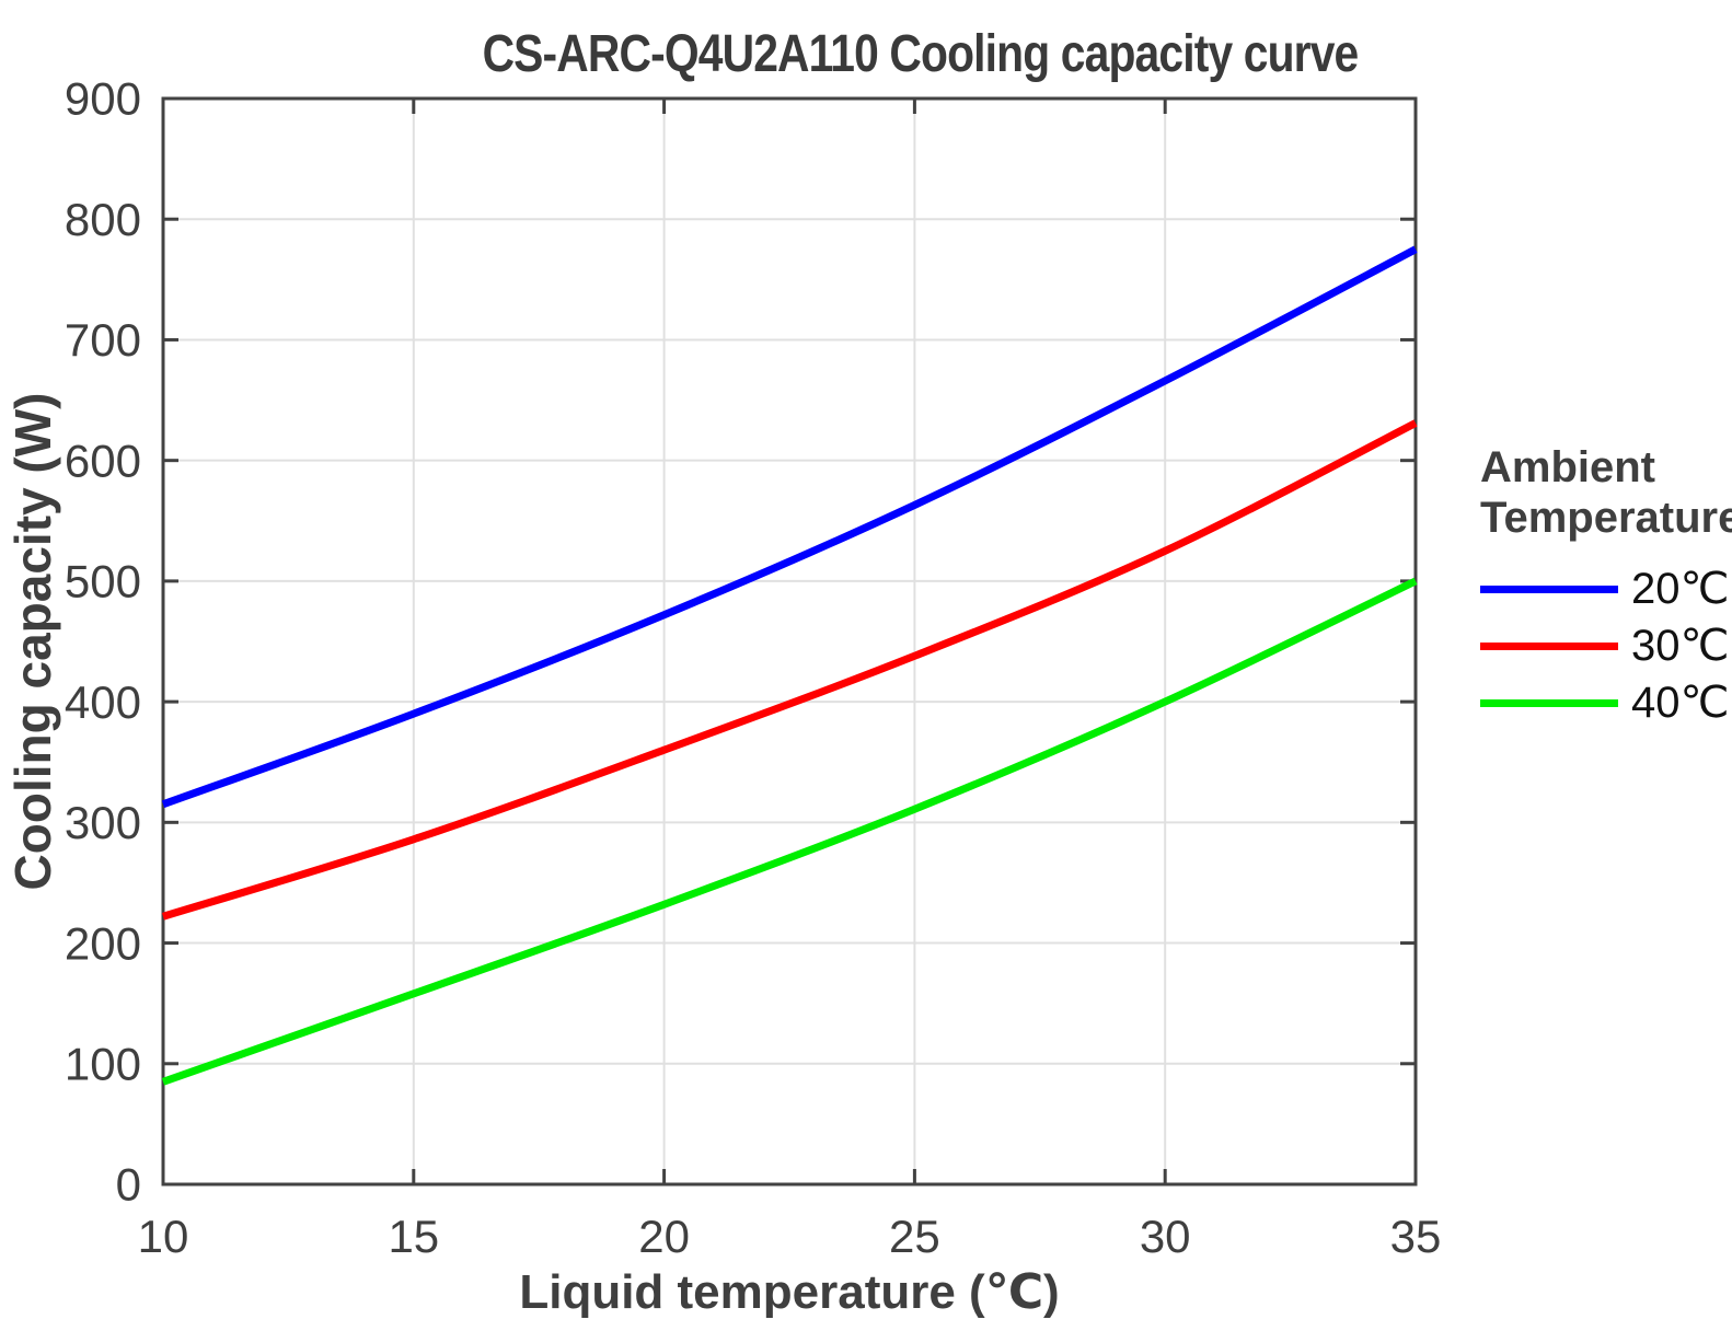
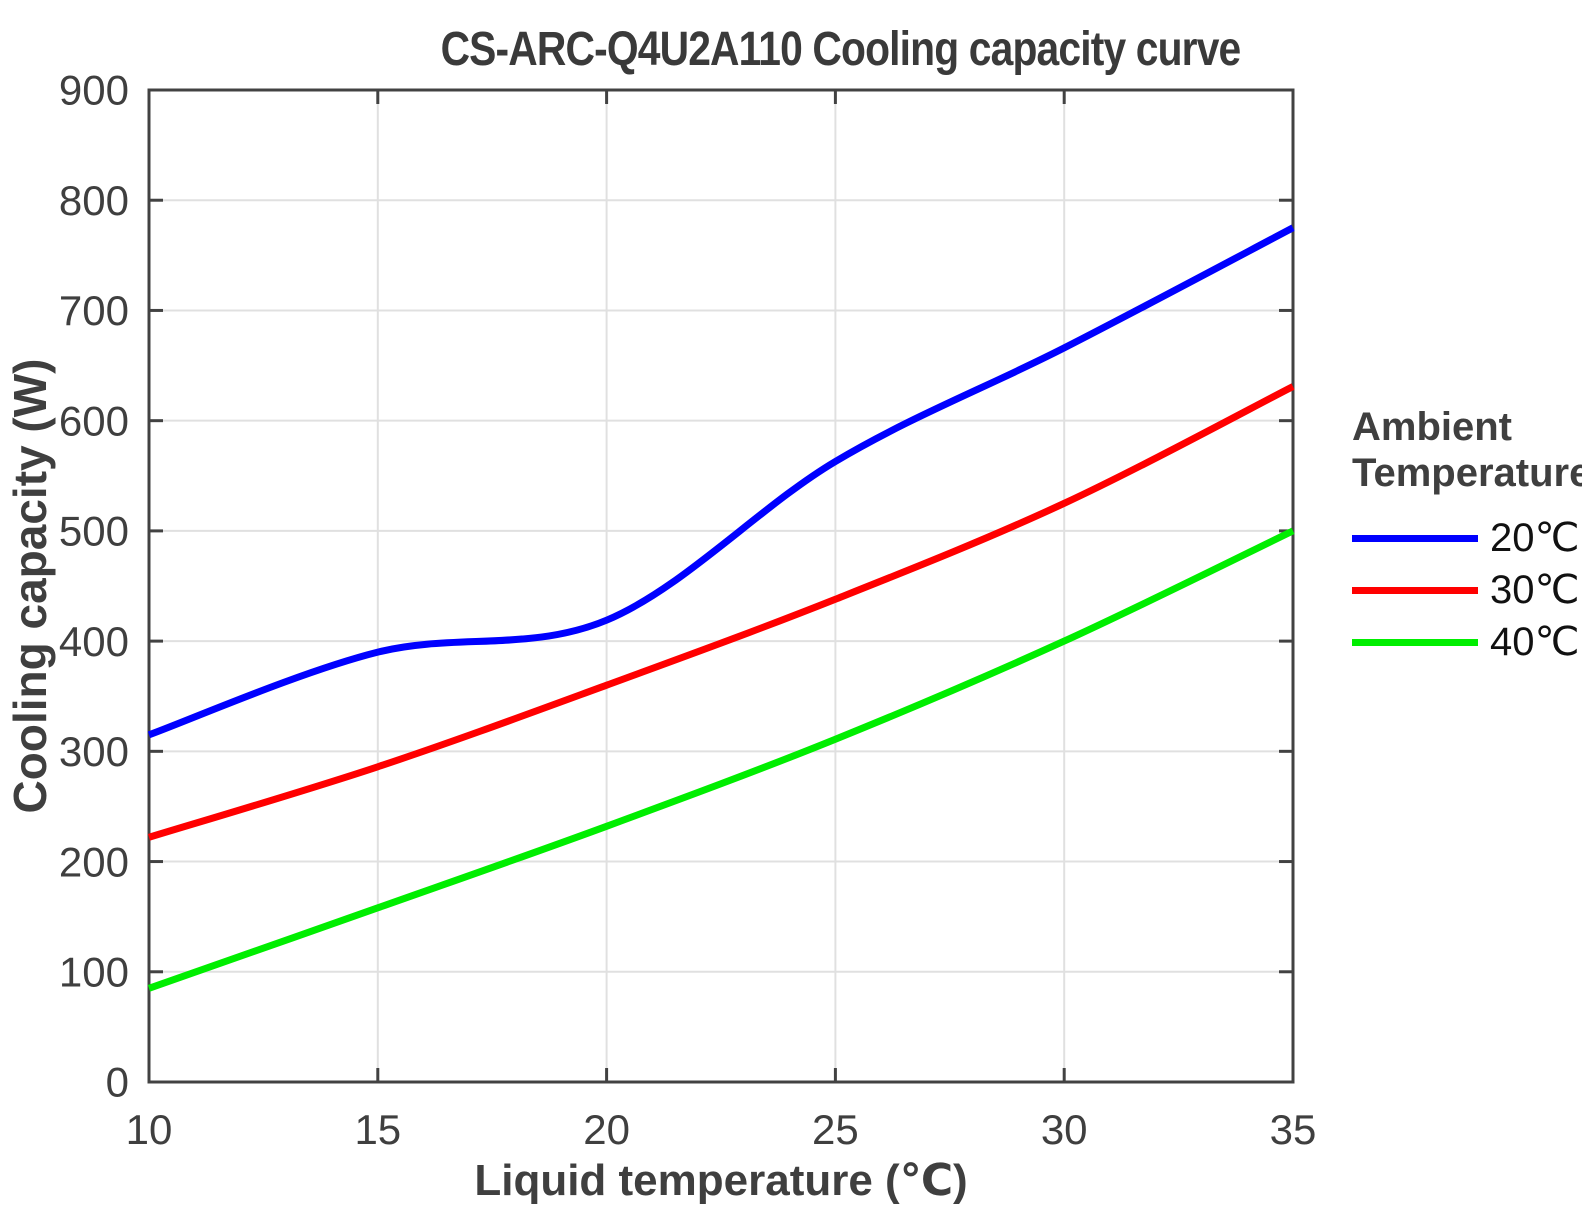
20℃/20: 472 -> 419
